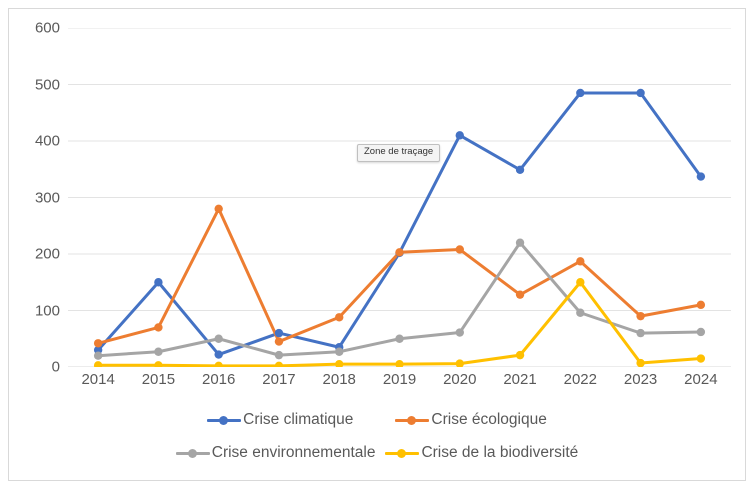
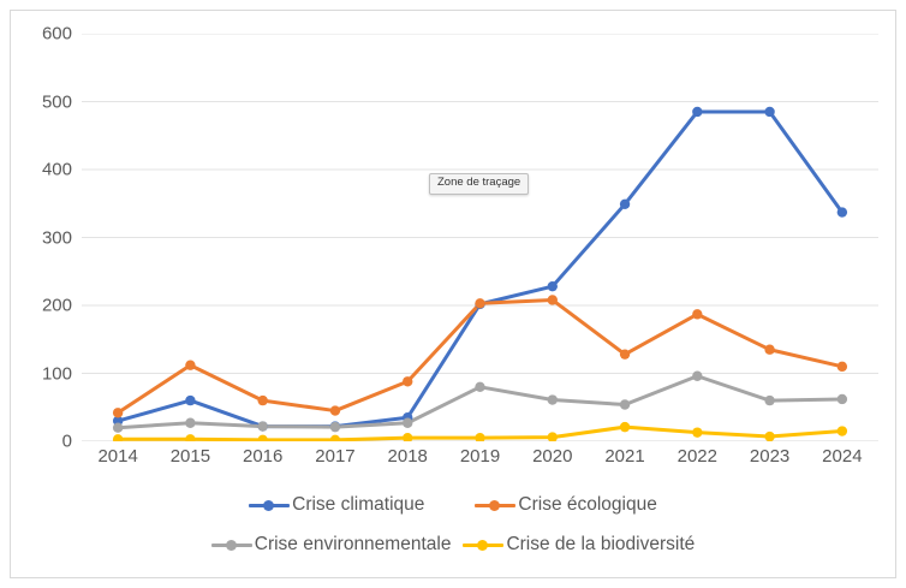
Crise climatique/2015: 150 -> 60
Crise écologique/2015: 70 -> 110
Crise écologique/2016: 280 -> 60
Crise environnementale/2016: 50 -> 20
Crise climatique/2017: 60 -> 20
Crise environnementale/2019: 50 -> 80
Crise climatique/2020: 410 -> 230
Crise environnementale/2021: 220 -> 50
Crise de la biodiversité/2022: 150 -> 10
Crise écologique/2023: 90 -> 140
